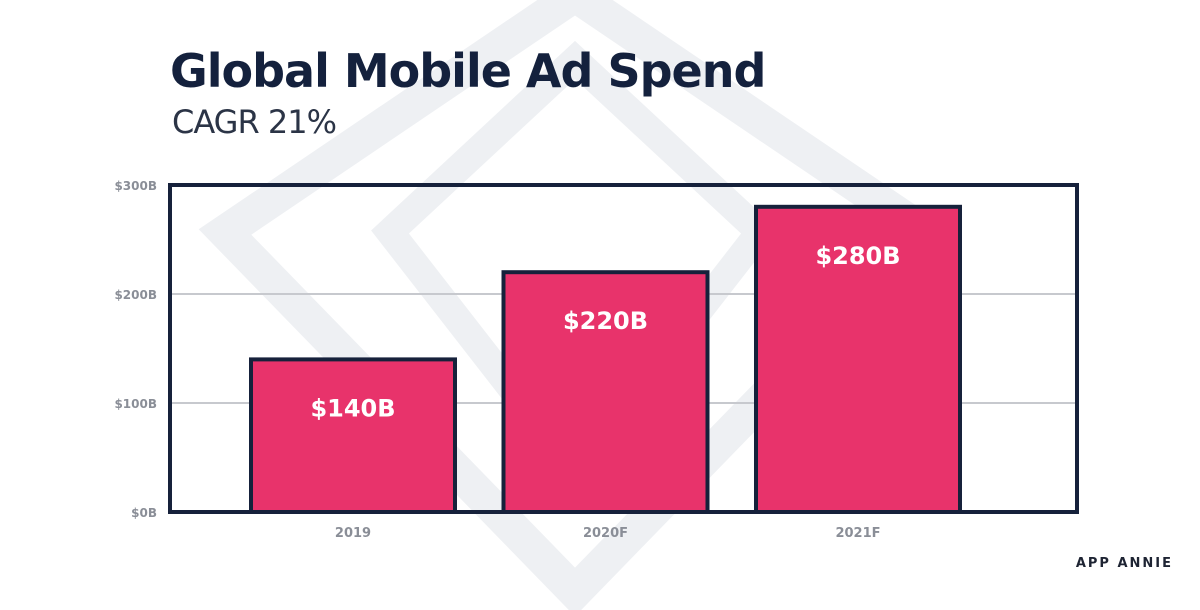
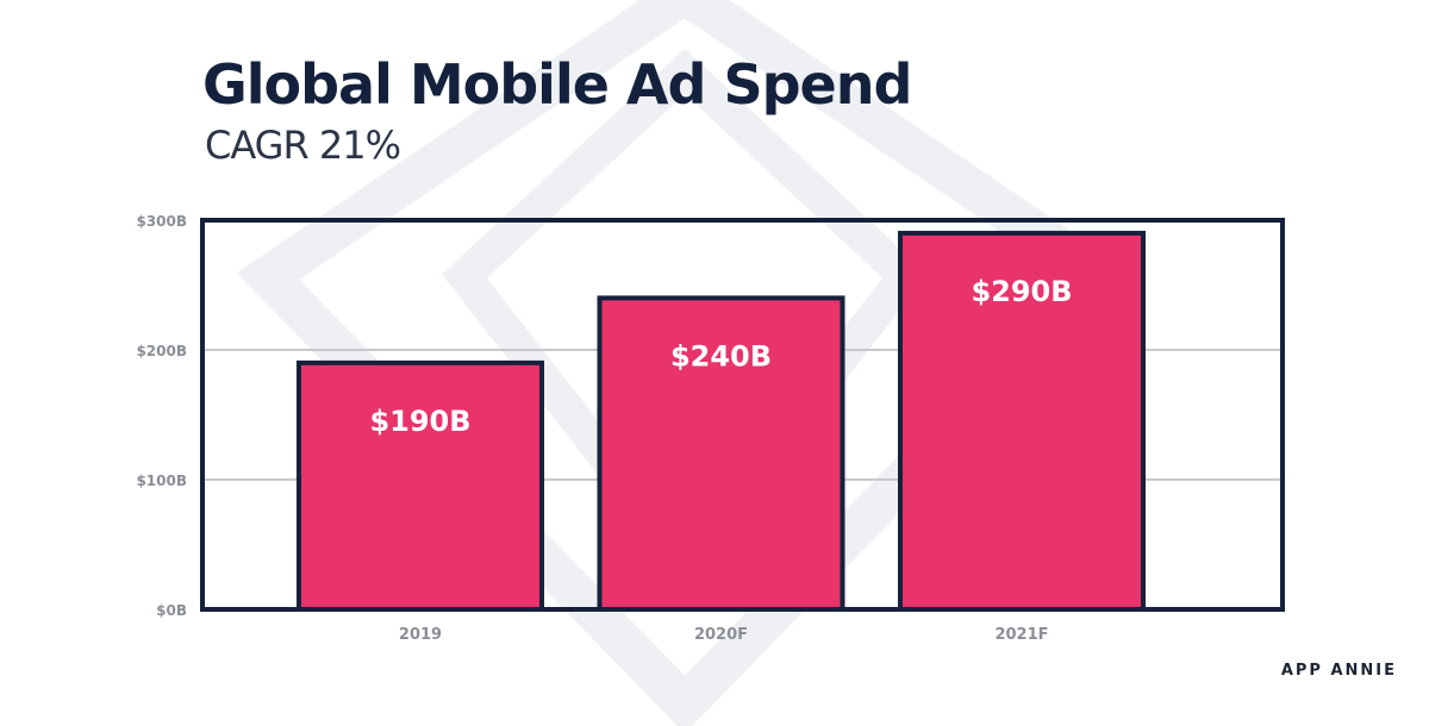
2019: $140B -> $190B
2020F: $220B -> $240B
2021F: $280B -> $290B
